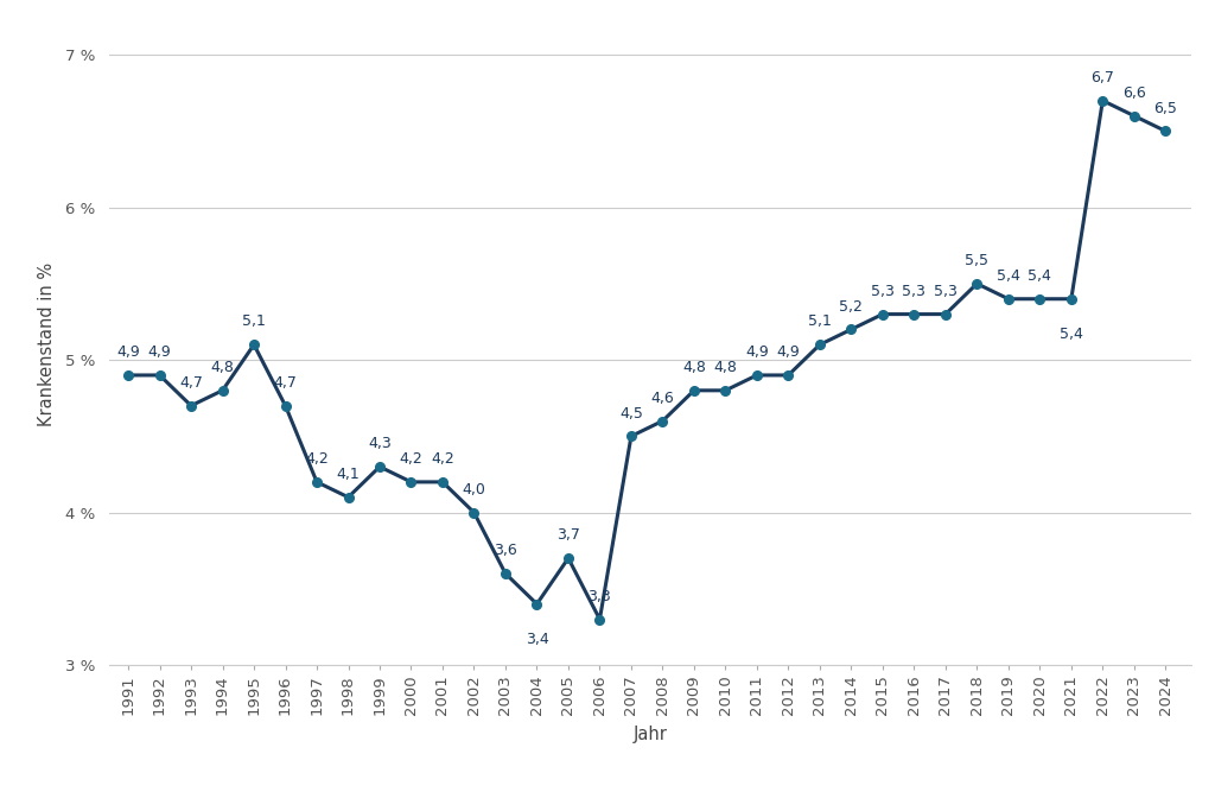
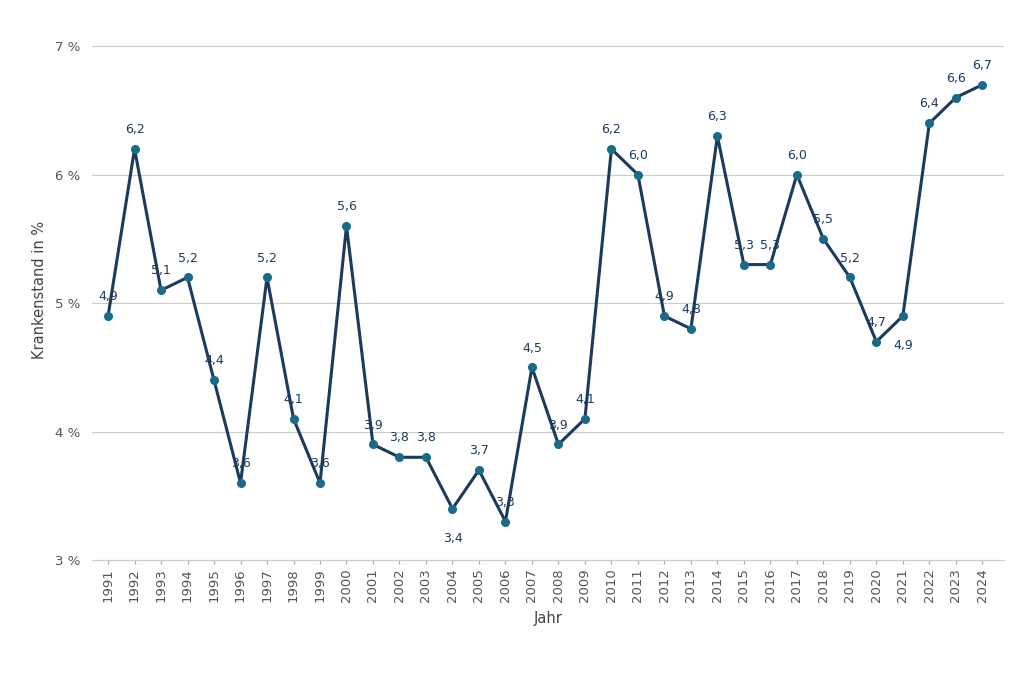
1992: 4,9 -> 6,2
1993: 4,7 -> 5,1
1994: 4,8 -> 5,2
1995: 5,1 -> 4,4
1996: 4,7 -> 3,6
1997: 4,2 -> 5,2
1999: 4,3 -> 3,6
2000: 4,2 -> 5,6
2001: 4,2 -> 3,9
2002: 4,0 -> 3,8
2003: 3,6 -> 3,8
2008: 4,6 -> 3,9
2009: 4,8 -> 4,1
2010: 4,8 -> 6,2
2011: 4,9 -> 6,0
2013: 5,1 -> 4,8
2014: 5,2 -> 6,3
2017: 5,3 -> 6,0
2019: 5,4 -> 5,2
2020: 5,4 -> 4,7
2021: 5,4 -> 4,9
2022: 6,7 -> 6,4
2024: 6,5 -> 6,7
